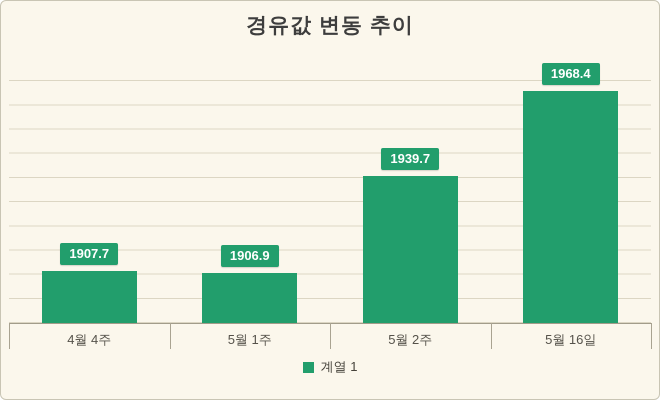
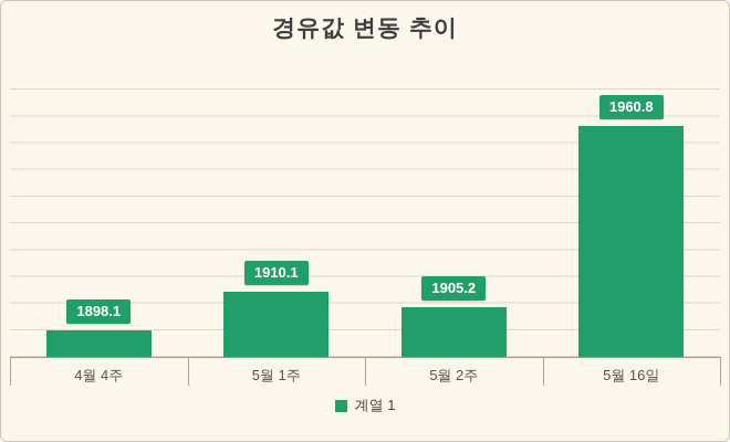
4월 4주: 1907.7 -> 1898.1
5월 1주: 1906.9 -> 1910.1
5월 2주: 1939.7 -> 1905.2
5월 16일: 1968.4 -> 1960.8
